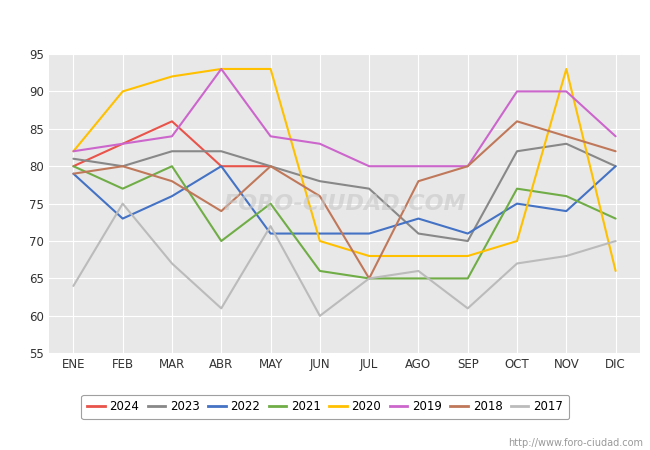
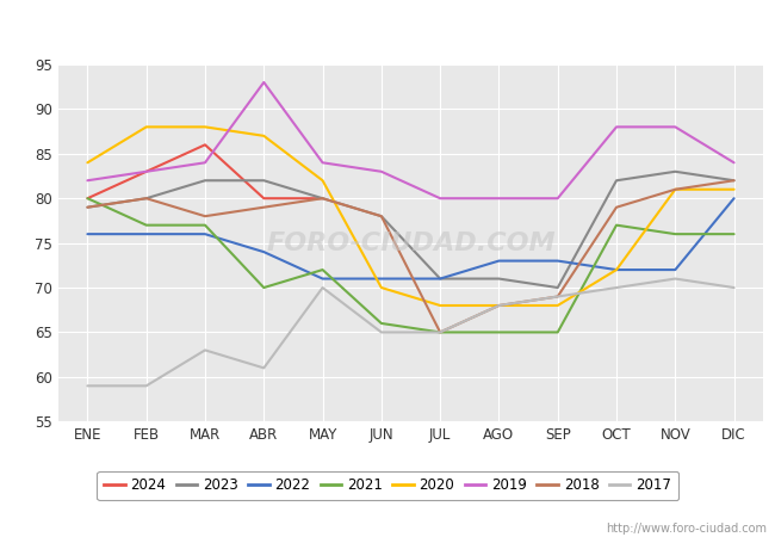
2023/ENE: 81 -> 79
2022/ENE: 79 -> 76
2020/ENE: 82 -> 84
2017/ENE: 64 -> 59
2022/FEB: 73 -> 76
2020/FEB: 90 -> 88
2017/FEB: 75 -> 59
2021/MAR: 80 -> 77
2020/MAR: 92 -> 88
2017/MAR: 67 -> 63
2022/ABR: 80 -> 74
2020/ABR: 93 -> 87
2018/ABR: 74 -> 79
2021/MAY: 75 -> 72
2020/MAY: 93 -> 82
2017/MAY: 72 -> 70
2018/JUN: 76 -> 78
2017/JUN: 60 -> 65
2023/JUL: 77 -> 71
2018/AGO: 78 -> 68
2017/AGO: 66 -> 68
2022/SEP: 71 -> 73
2018/SEP: 80 -> 69
2017/SEP: 61 -> 69
2022/OCT: 75 -> 72
2020/OCT: 70 -> 72
2019/OCT: 90 -> 88
2018/OCT: 86 -> 79
2017/OCT: 67 -> 70
2022/NOV: 74 -> 72
2020/NOV: 93 -> 81
2019/NOV: 90 -> 88
2018/NOV: 84 -> 81
2017/NOV: 68 -> 71
2023/DIC: 80 -> 82
2021/DIC: 73 -> 76
2020/DIC: 66 -> 81
